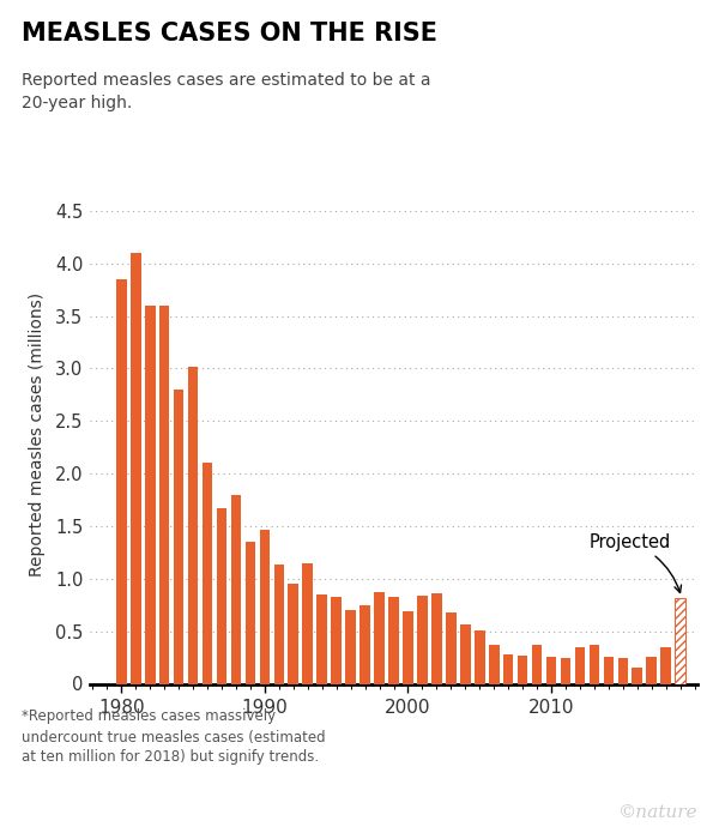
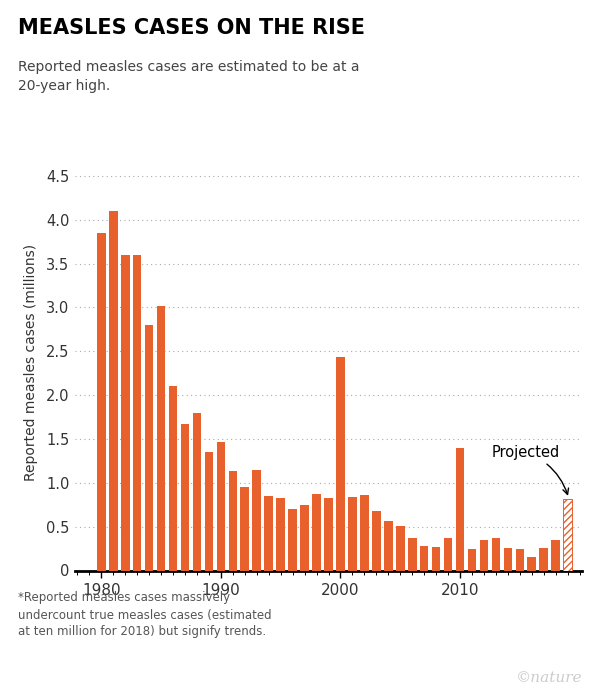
2000: 0.69 -> 2.44
2010: 0.26 -> 1.40
